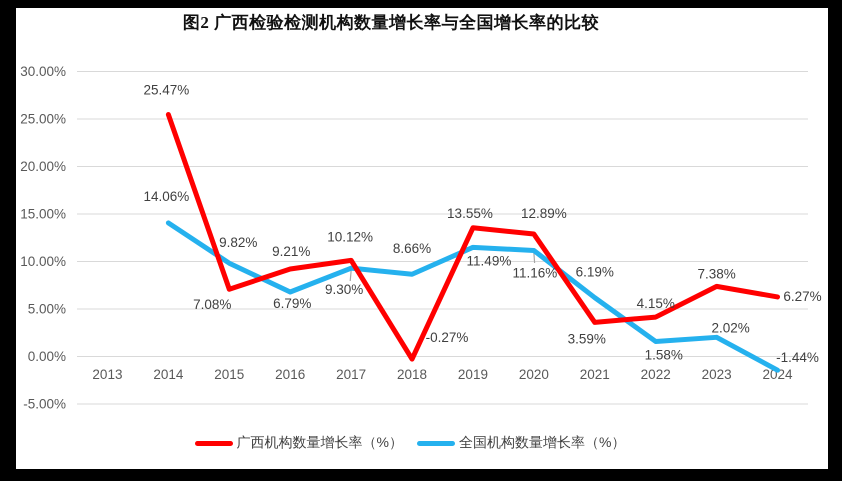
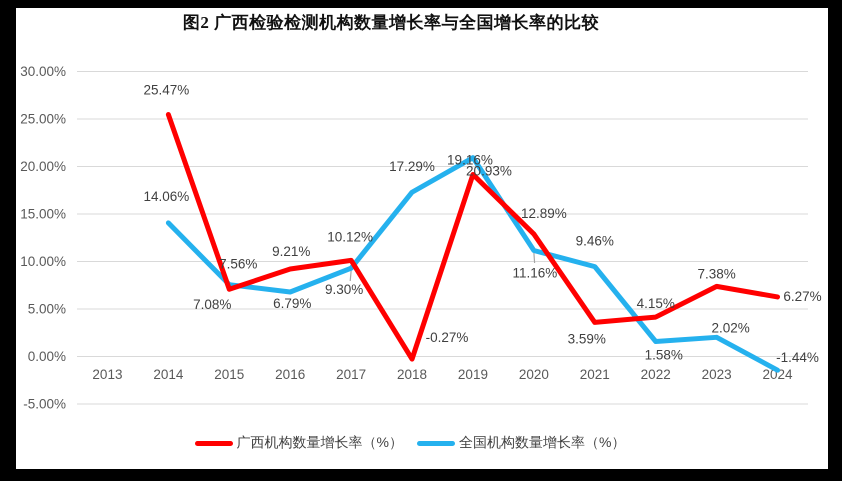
全国机构数量增长率（%）/2015: 9.82% -> 7.56%
全国机构数量增长率（%）/2018: 8.66% -> 17.29%
广西机构数量增长率（%）/2019: 13.55% -> 19.16%
全国机构数量增长率（%）/2019: 11.49% -> 20.93%
全国机构数量增长率（%）/2021: 6.19% -> 9.46%
